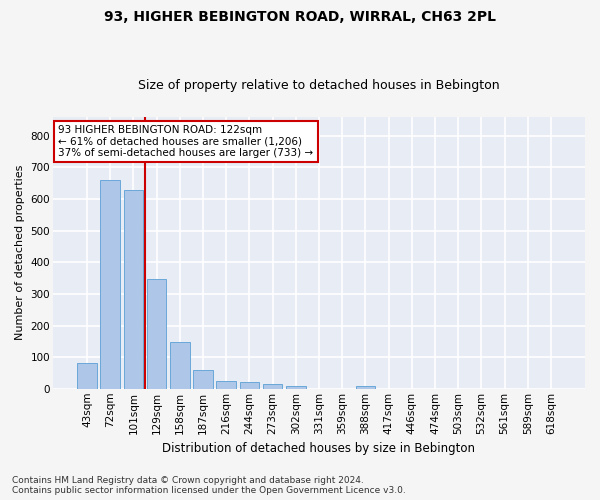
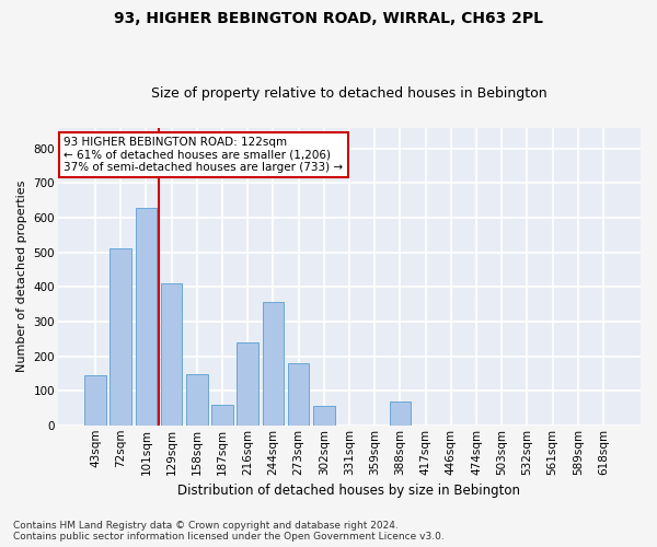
43sqm: 83 -> 145
72sqm: 660 -> 510
129sqm: 348 -> 410
216sqm: 23 -> 240
244sqm: 20 -> 355
273sqm: 15 -> 180
302sqm: 10 -> 55
388sqm: 8 -> 70
